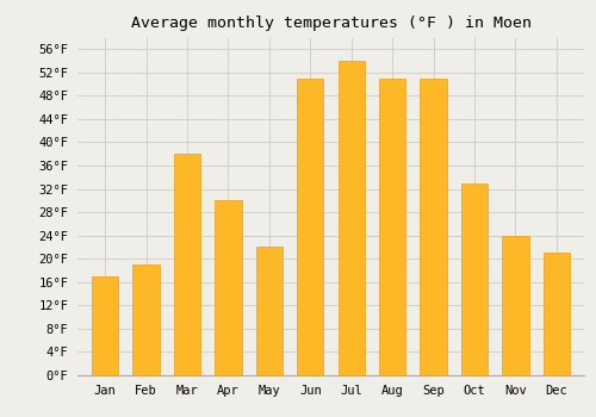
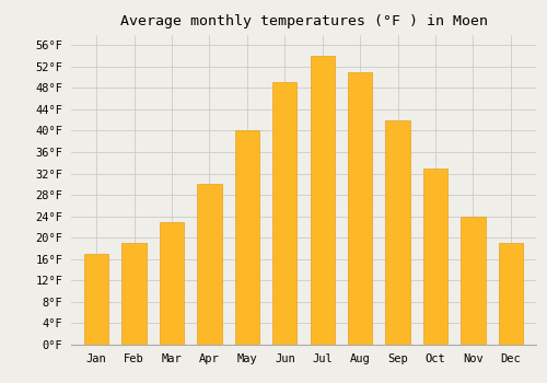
Mar: 38°F -> 23°F
May: 22°F -> 40°F
Jun: 51°F -> 49°F
Sep: 51°F -> 42°F
Dec: 21°F -> 19°F
